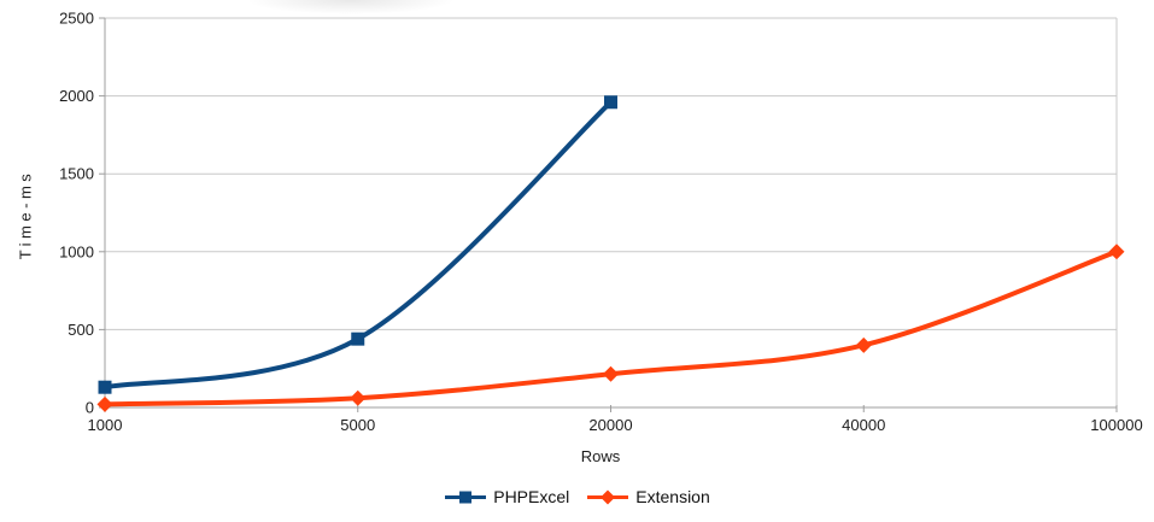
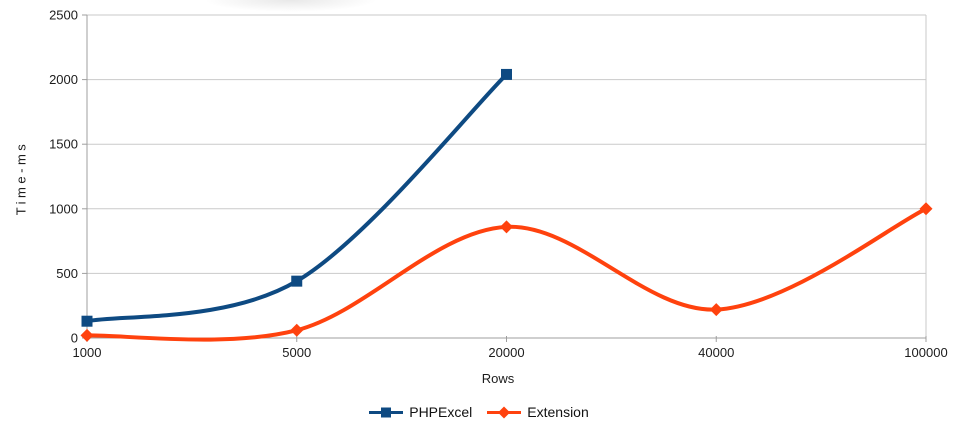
PHPExcel/20000: 1960 -> 2040
Extension/20000: 220 -> 860
Extension/40000: 400 -> 220
